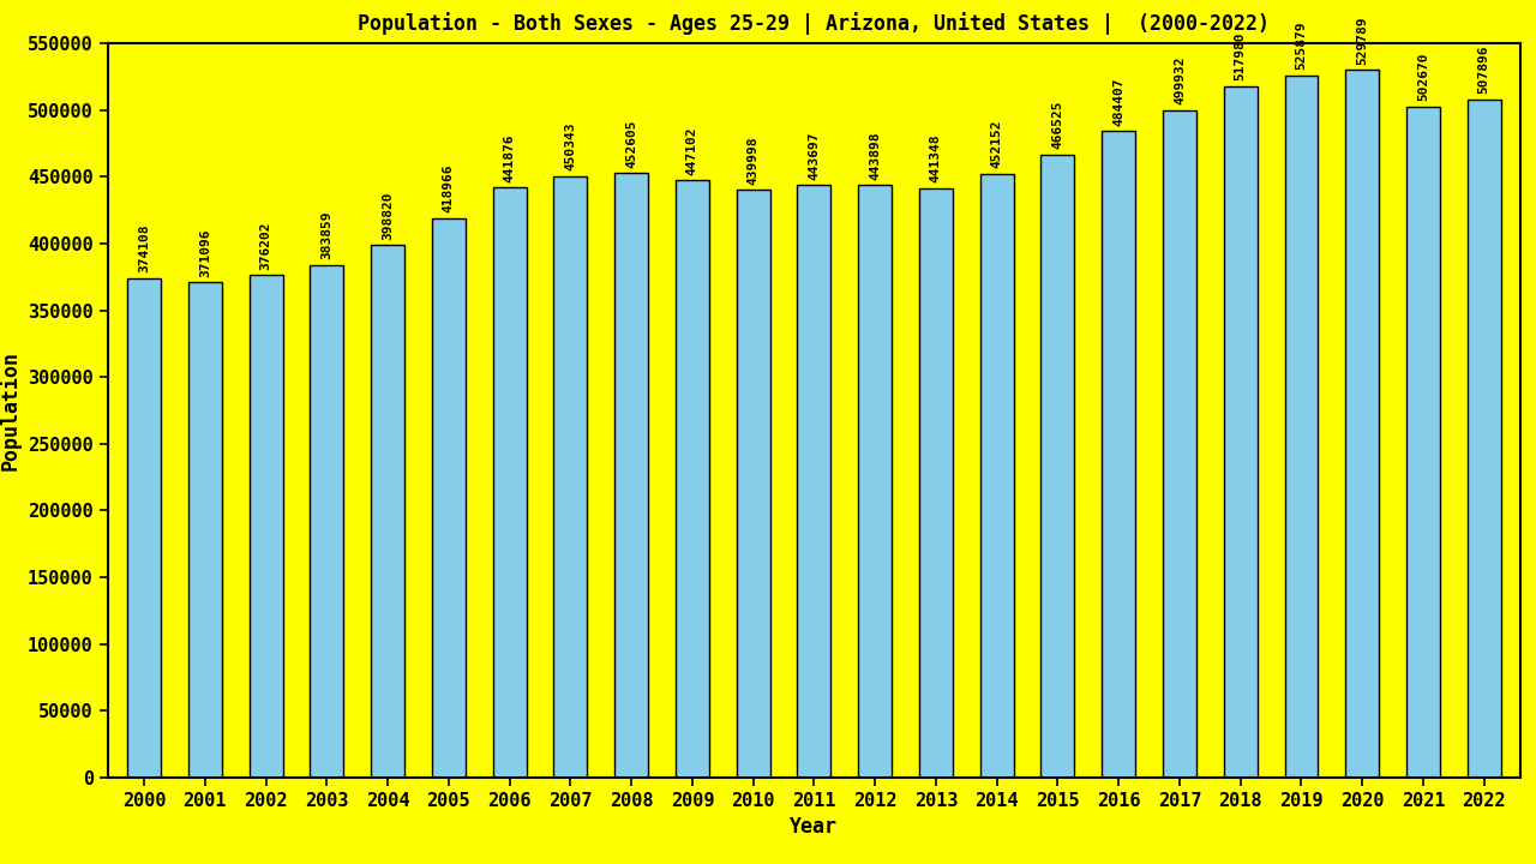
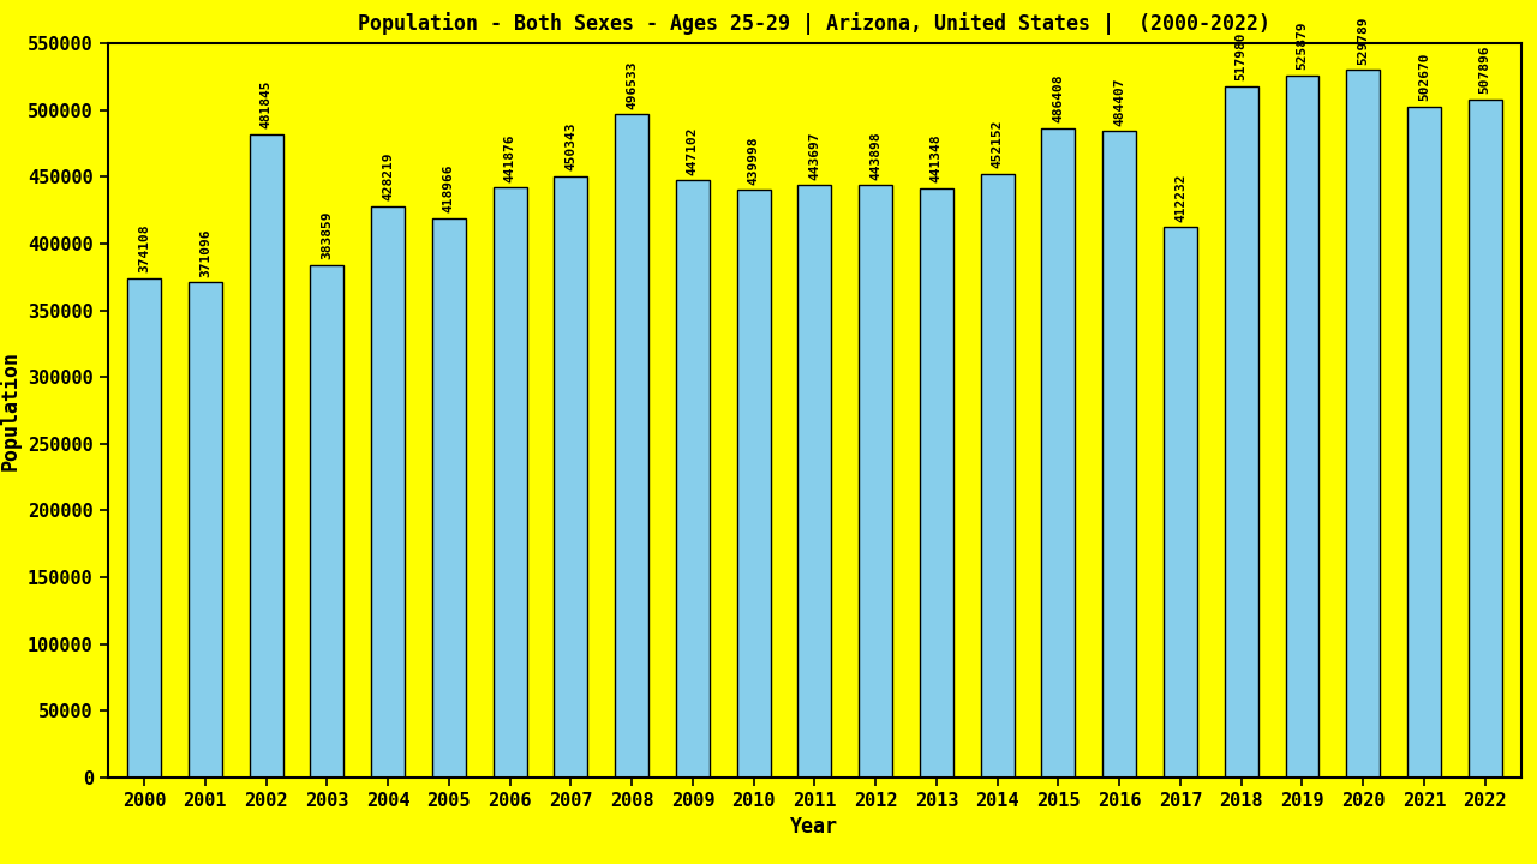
2002: 376202 -> 481845
2004: 398820 -> 428219
2008: 452605 -> 496533
2015: 466525 -> 486408
2017: 499932 -> 412232
